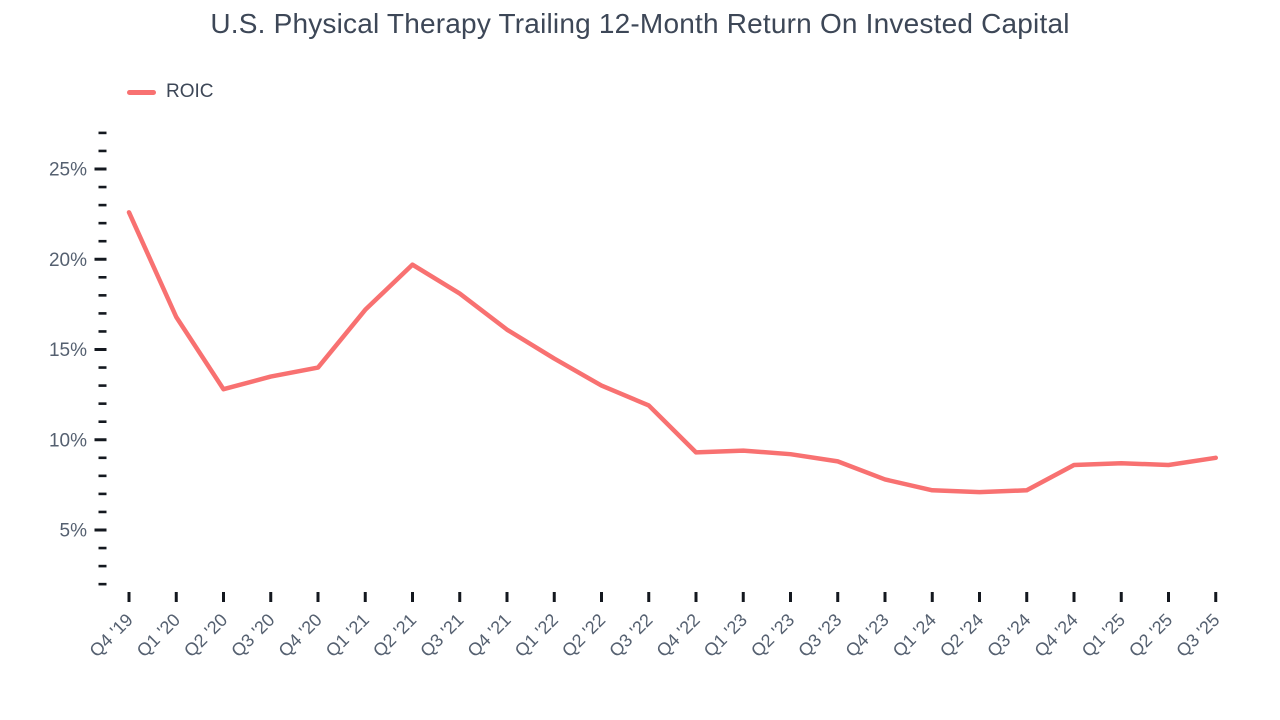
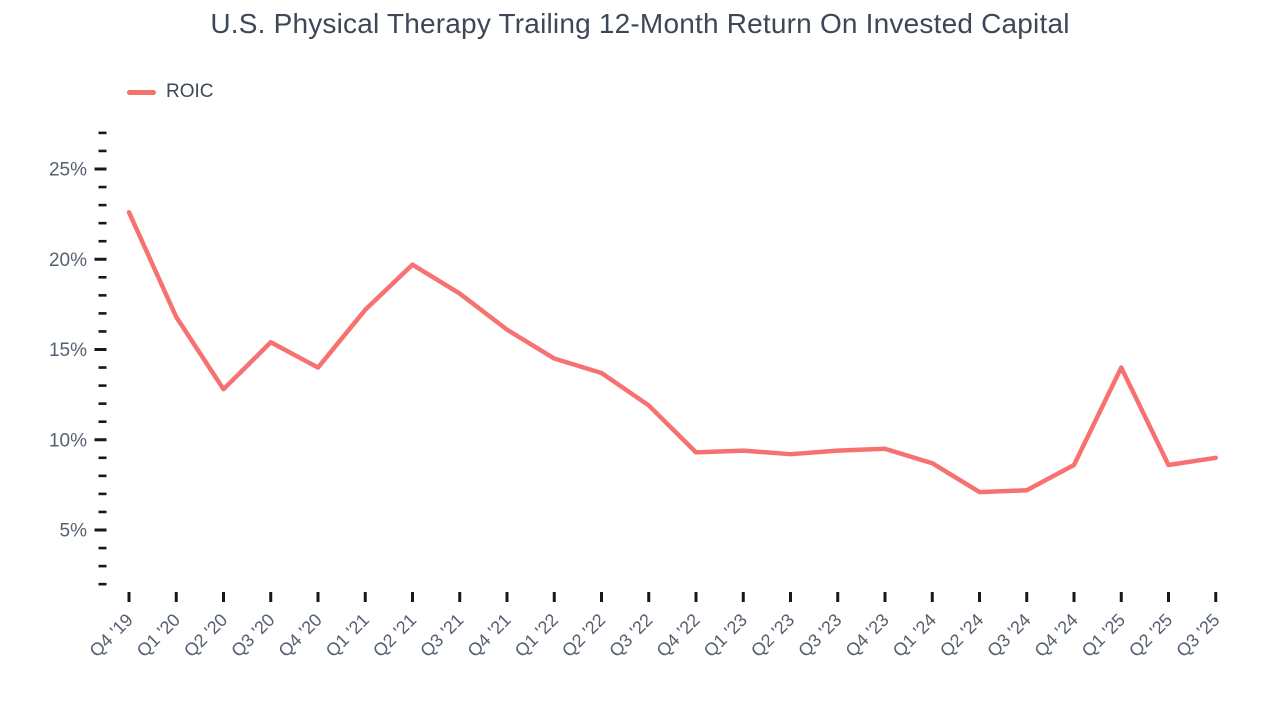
Q3 '20: 13.5% -> 15.4%
Q2 '22: 13.0% -> 13.7%
Q3 '23: 8.8% -> 9.4%
Q4 '23: 7.8% -> 9.5%
Q1 '24: 7.2% -> 8.7%
Q1 '25: 8.7% -> 14.0%
